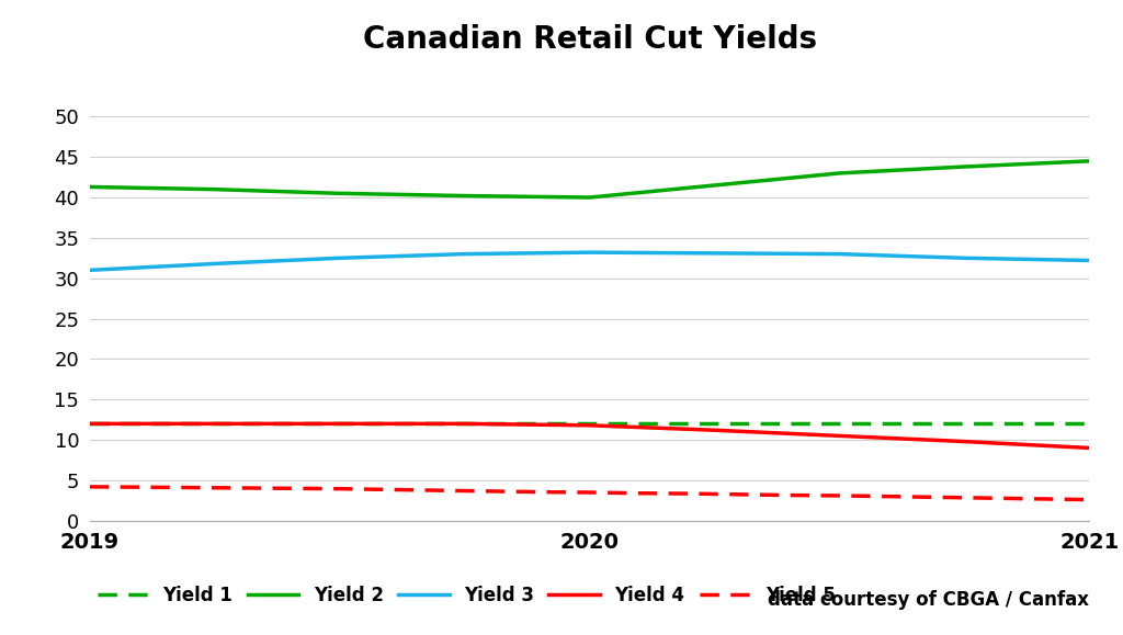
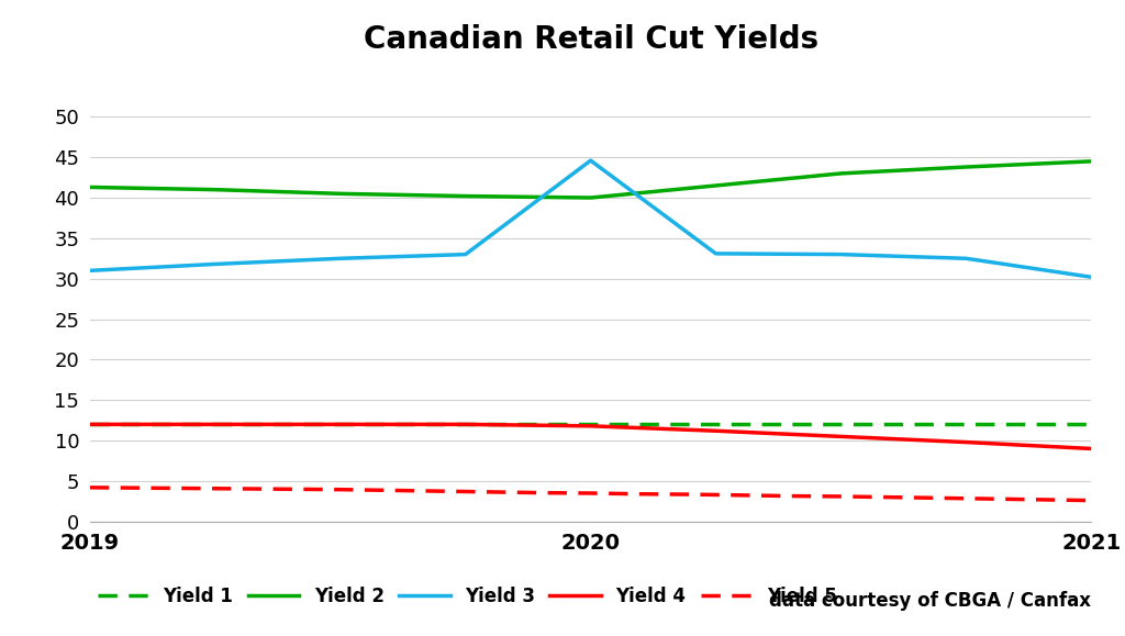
Yield 3/2020: 33.2 -> 44.6
Yield 3/2021: 32.2 -> 30.2
